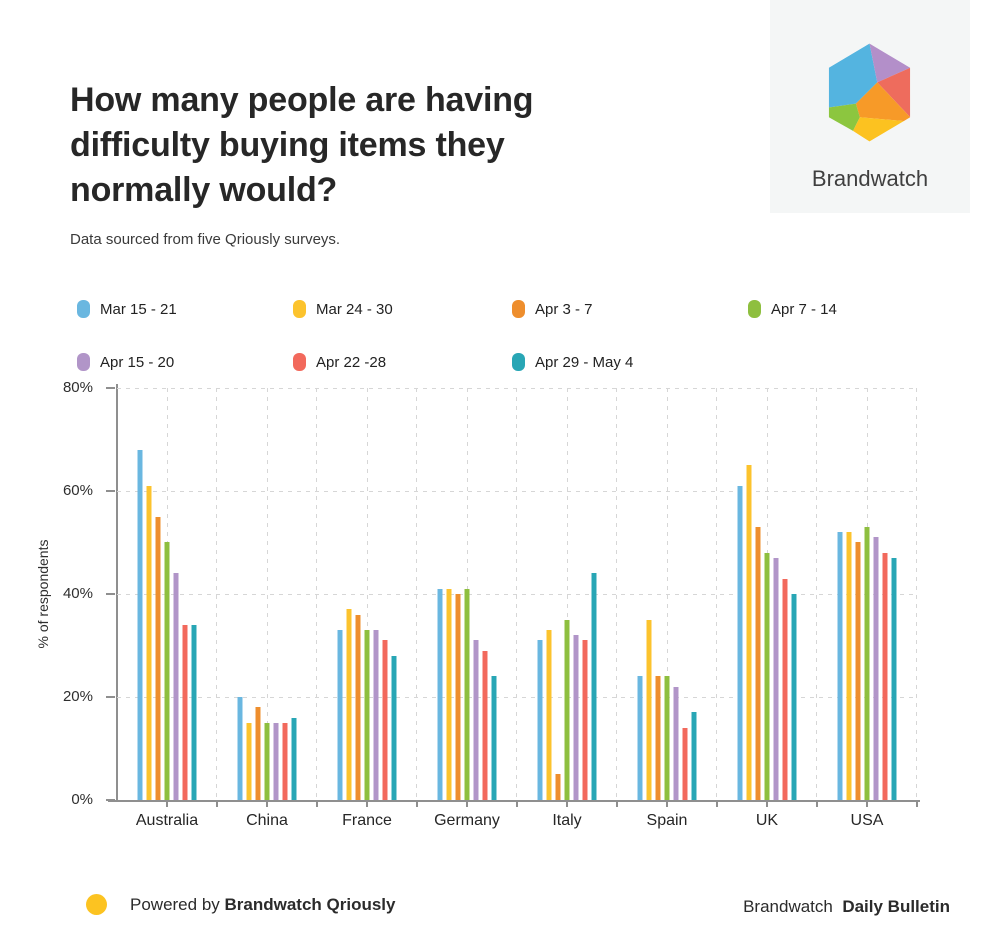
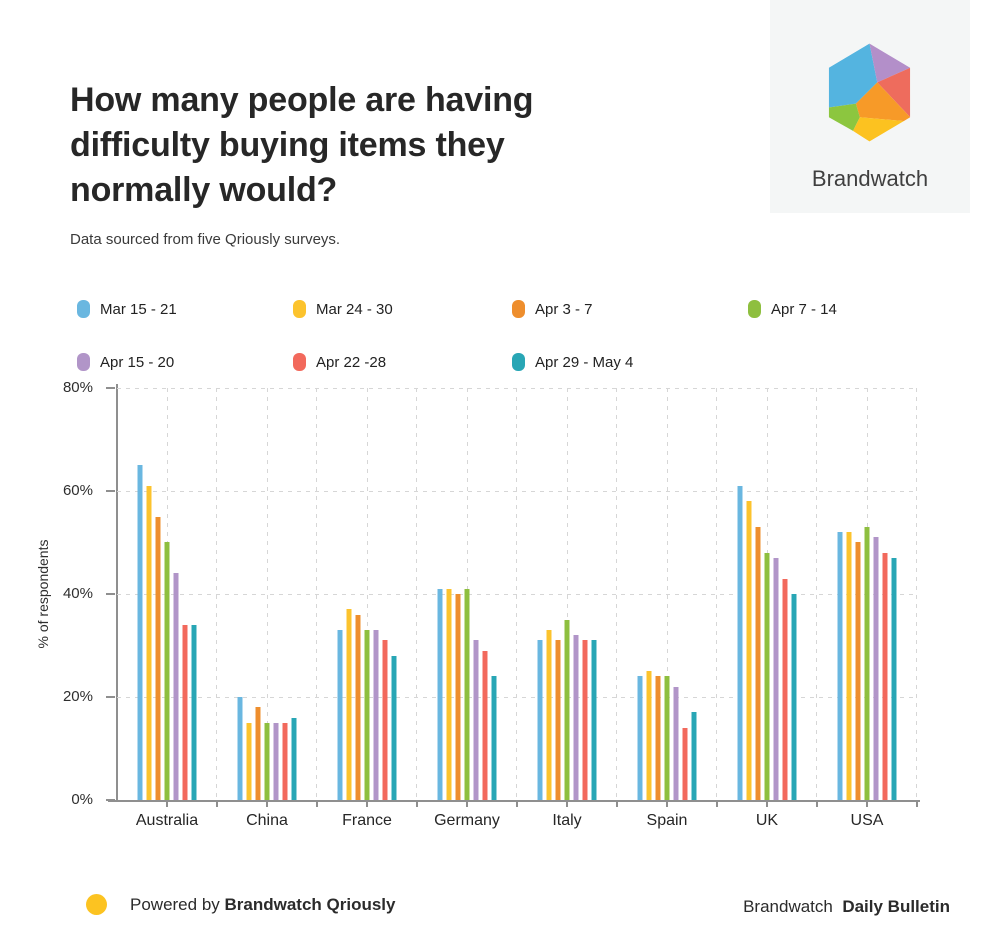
Mar 15 - 21/Australia: 68% -> 65%
Apr 3 - 7/Italy: 5% -> 31%
Apr 29 - May 4/Italy: 44% -> 31%
Mar 24 - 30/Spain: 35% -> 25%
Mar 24 - 30/UK: 65% -> 58%
